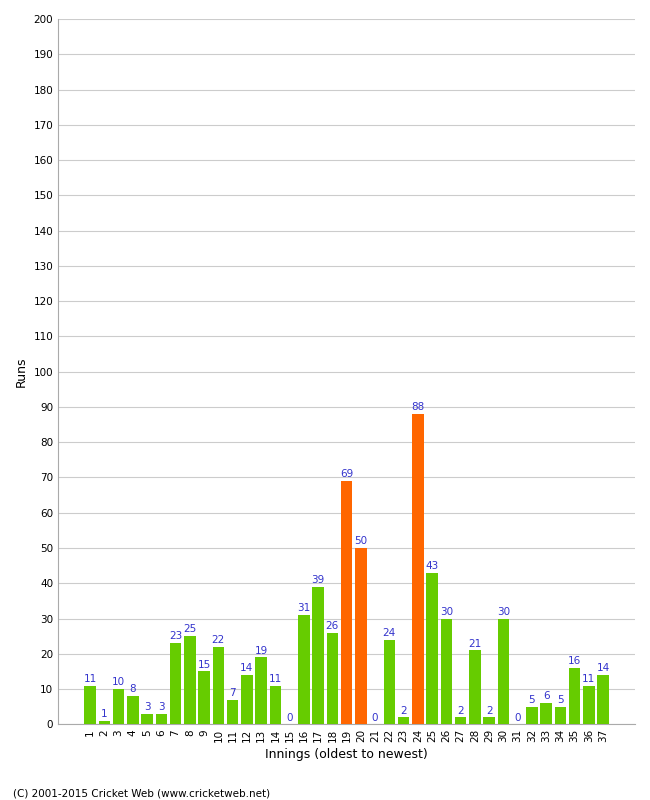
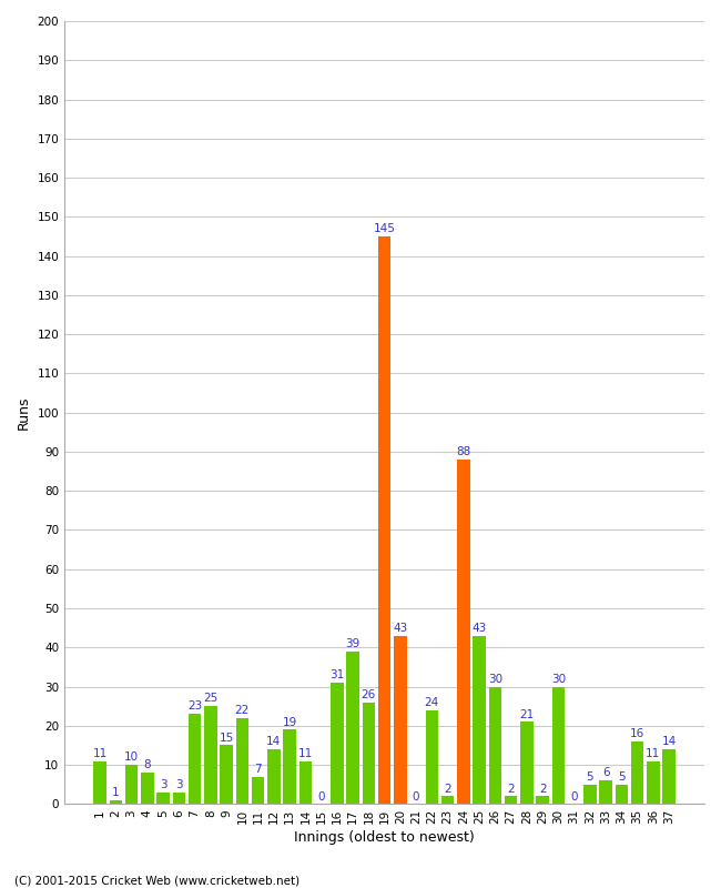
19: 69 -> 145
20: 50 -> 43
